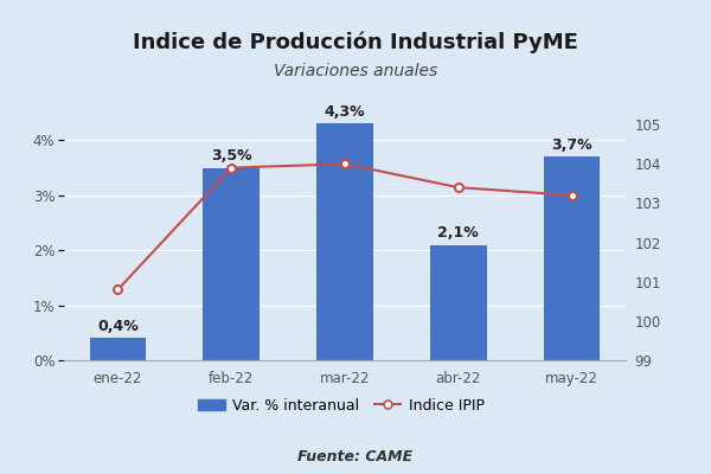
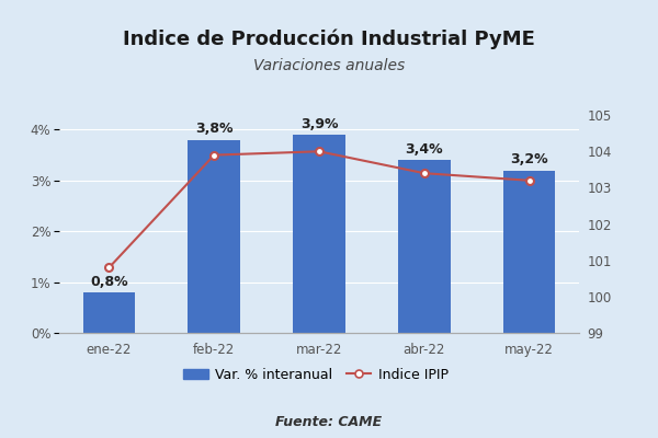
Var. % interanual/ene-22: 0,4% -> 0,8%
Var. % interanual/feb-22: 3,5% -> 3,8%
Var. % interanual/mar-22: 4,3% -> 3,9%
Var. % interanual/abr-22: 2,1% -> 3,4%
Var. % interanual/may-22: 3,7% -> 3,2%
